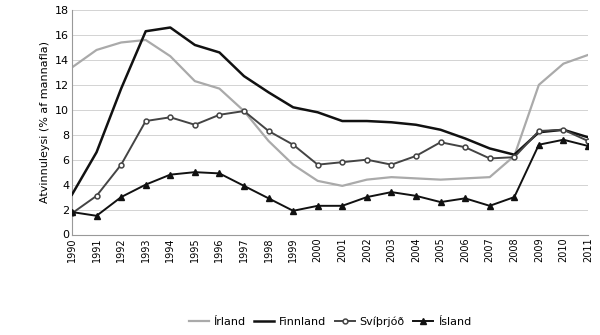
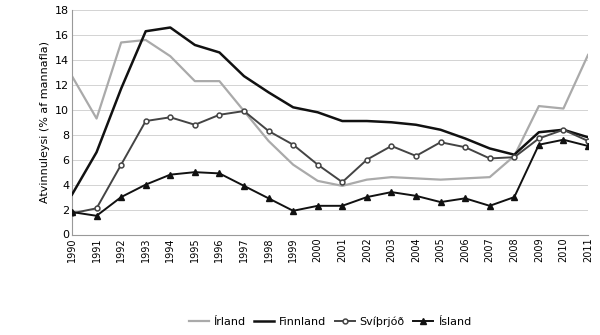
Írland/1990: 13.4 -> 12.7
Írland/1991: 14.8 -> 9.3
Svíþrjóð/1991: 3.1 -> 2.1
Írland/1996: 11.7 -> 12.3
Svíþrjóð/2001: 5.8 -> 4.2
Svíþrjóð/2003: 5.6 -> 7.1
Írland/2009: 12.0 -> 10.3
Svíþrjóð/2009: 8.3 -> 7.7
Írland/2010: 13.7 -> 10.1
